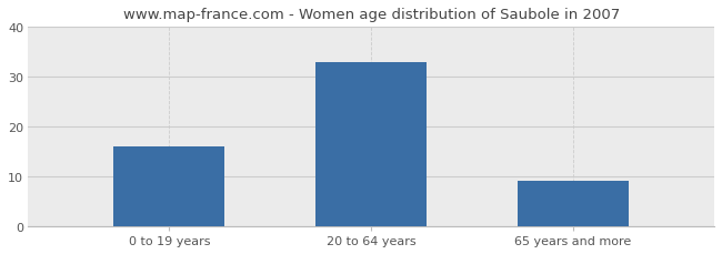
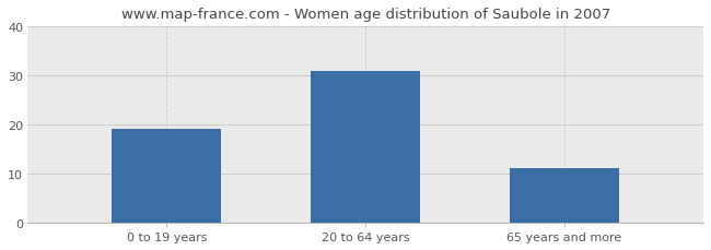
0 to 19 years: 16 -> 19
20 to 64 years: 33 -> 31
65 years and more: 9 -> 11
